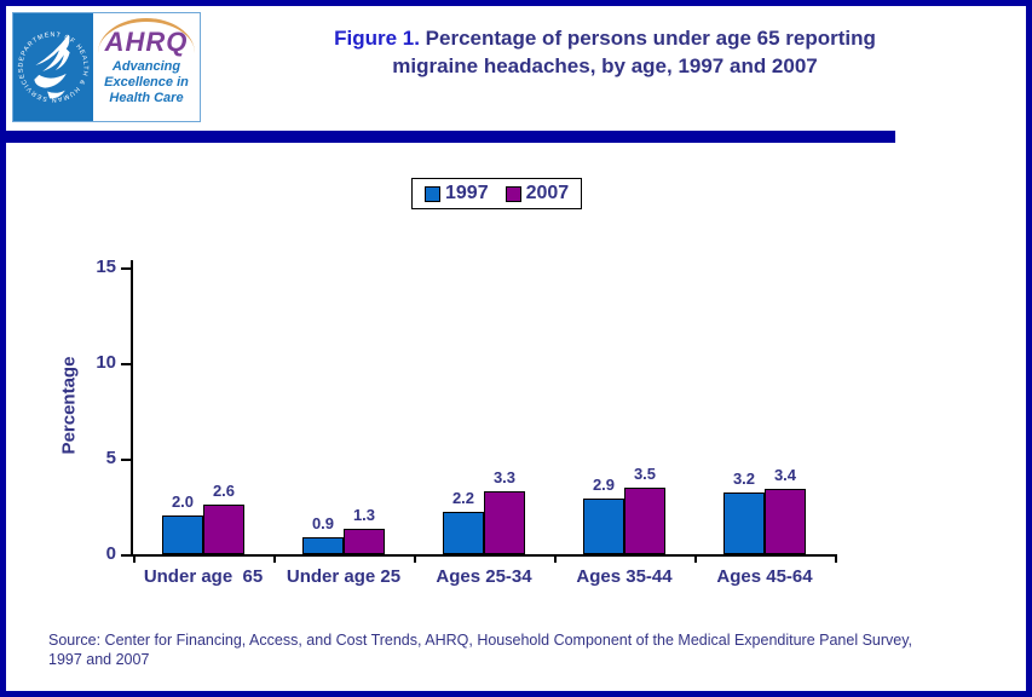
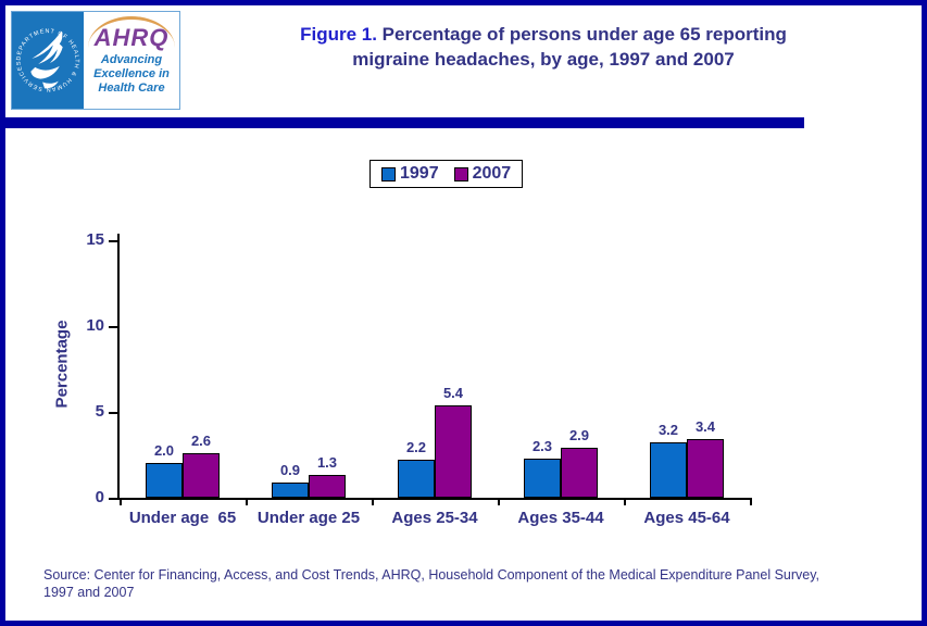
2007/Ages 25-34: 3.3 -> 5.4
1997/Ages 35-44: 2.9 -> 2.3
2007/Ages 35-44: 3.5 -> 2.9
